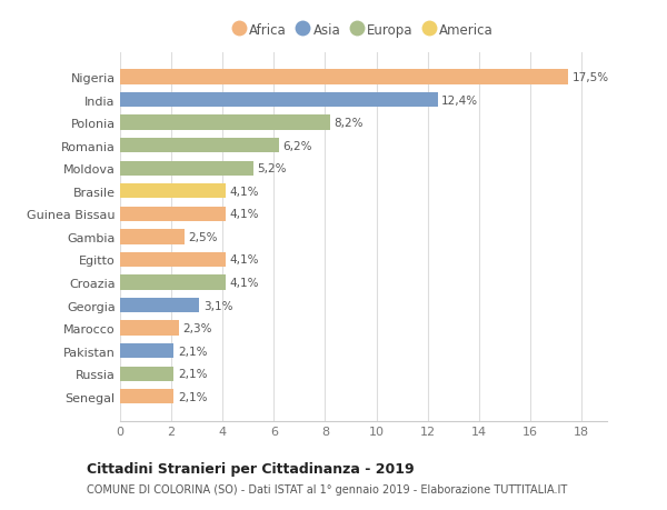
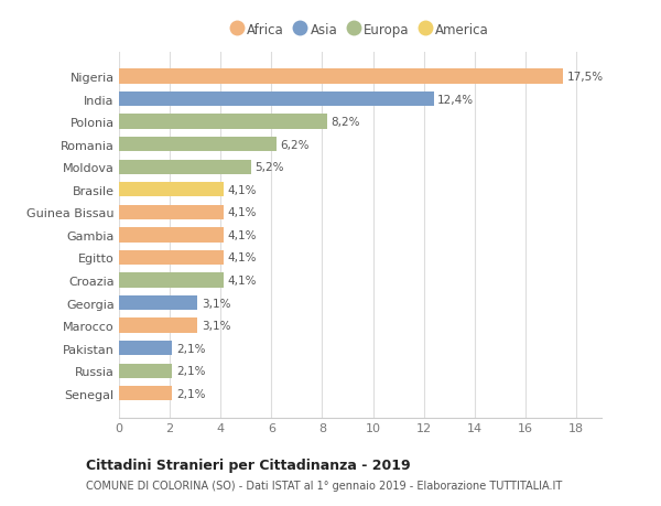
Gambia: 2,5% -> 4,1%
Marocco: 2,3% -> 3,1%
